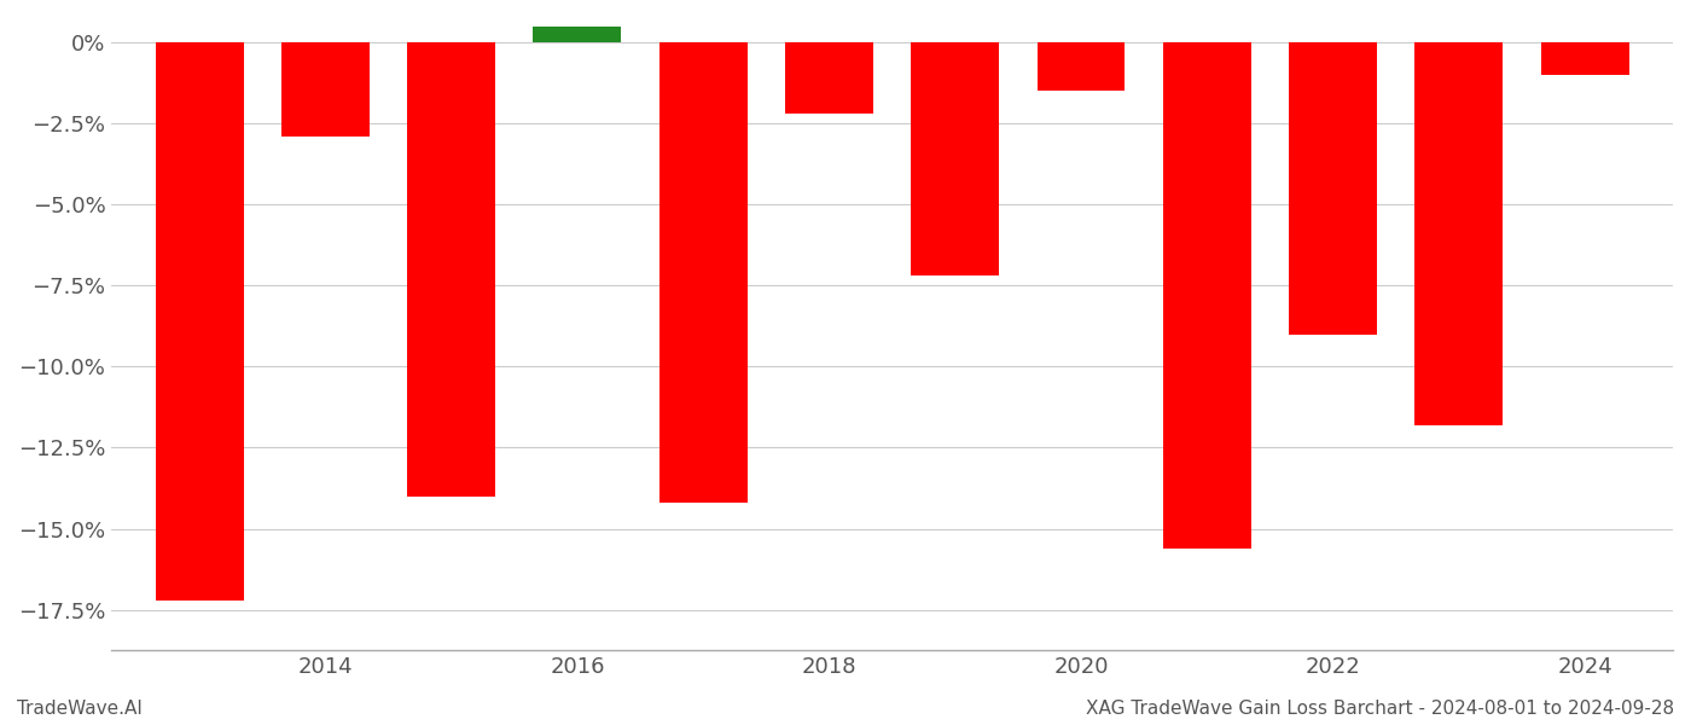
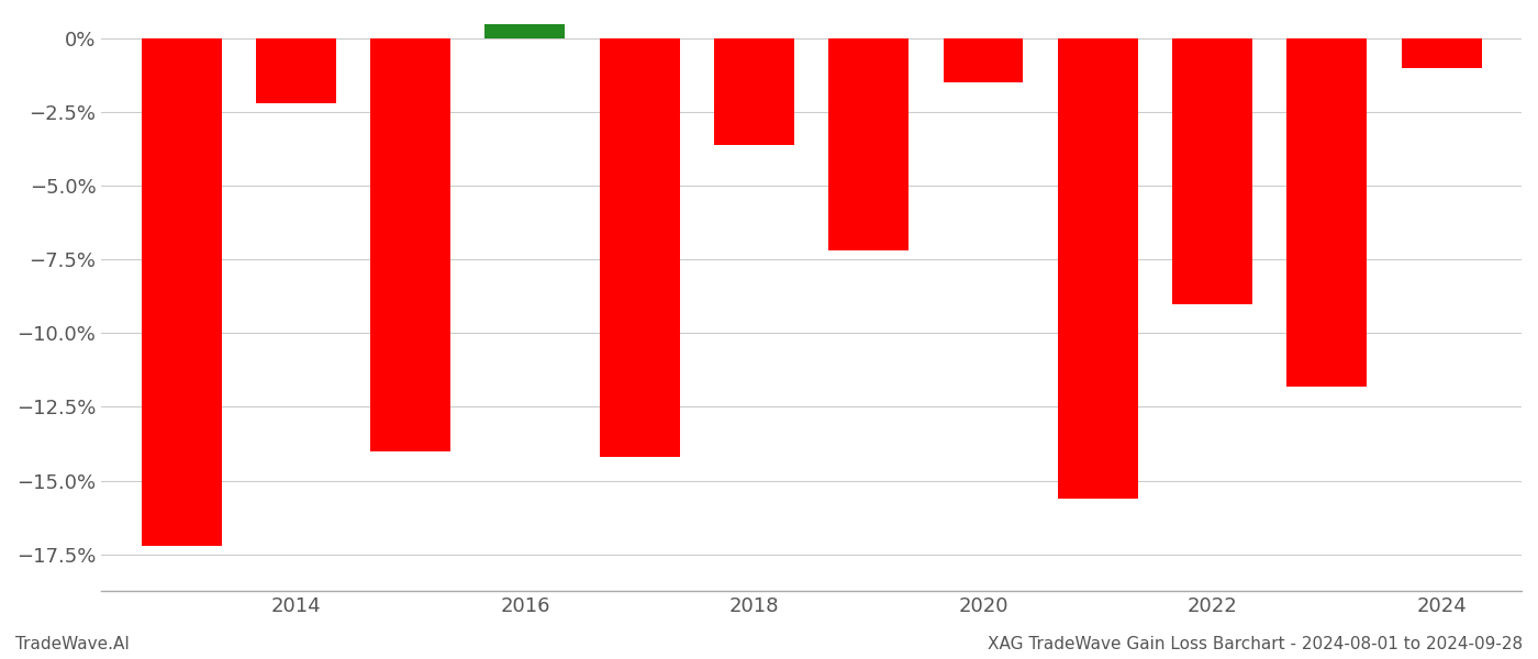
2014: -2.9% -> -2.2%
2018: -2.2% -> -3.6%
